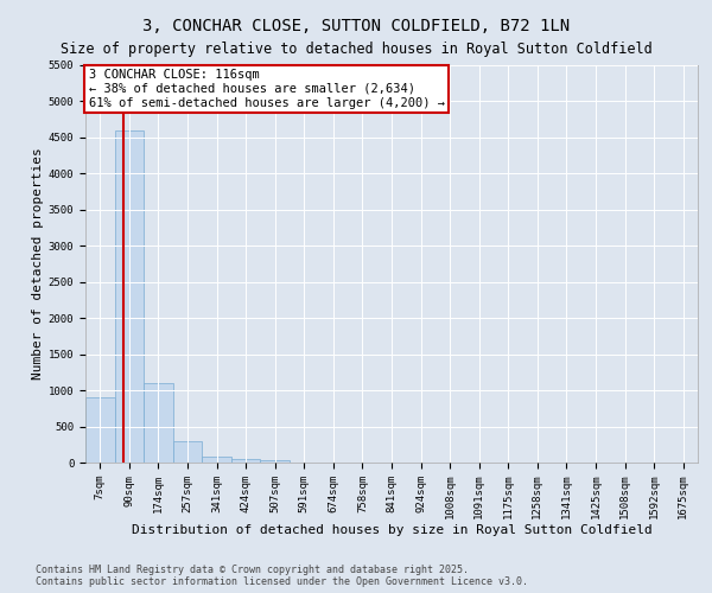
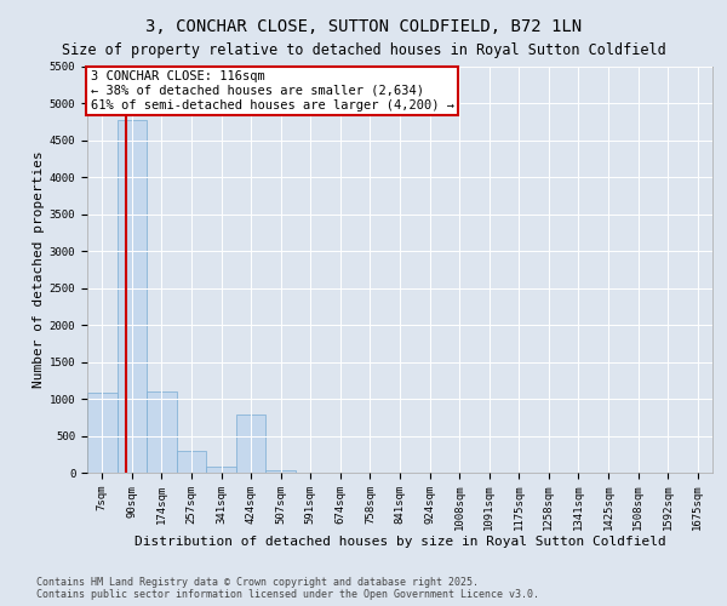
7sqm: 900 -> 1080
90sqm: 4600 -> 4780
424sqm: 50 -> 780
